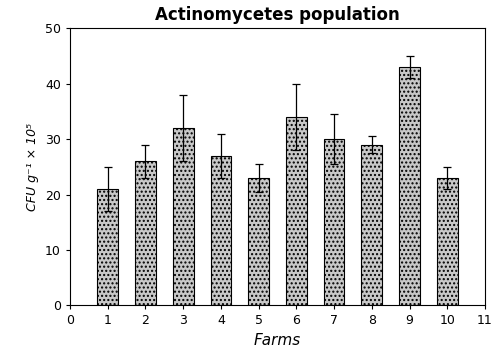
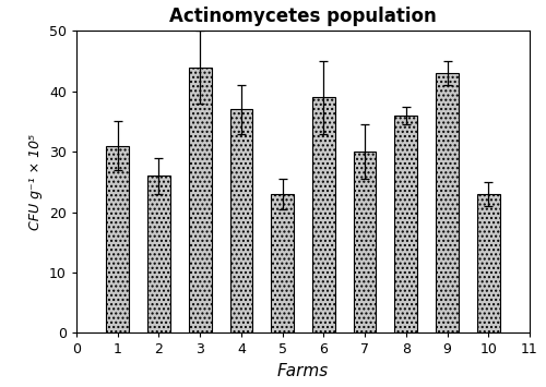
1: 21 -> 31
3: 32 -> 44
4: 27 -> 37
6: 34 -> 39
8: 29 -> 36
